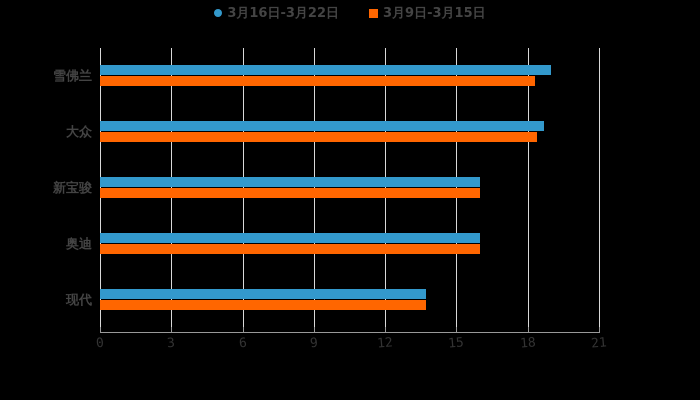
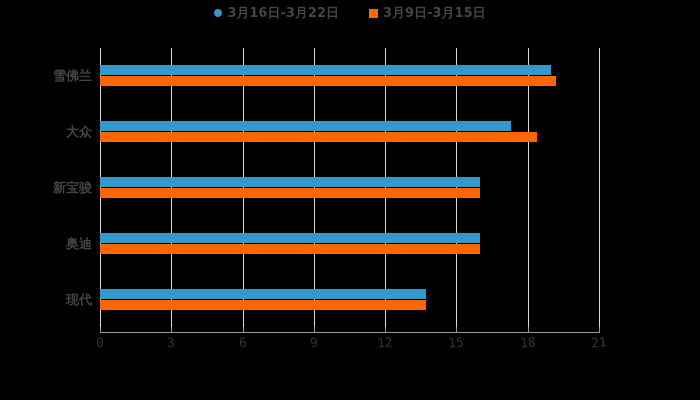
3月9日-3月15日/雪佛兰: 18.3 -> 19.2
3月16日-3月22日/大众: 18.7 -> 17.3
